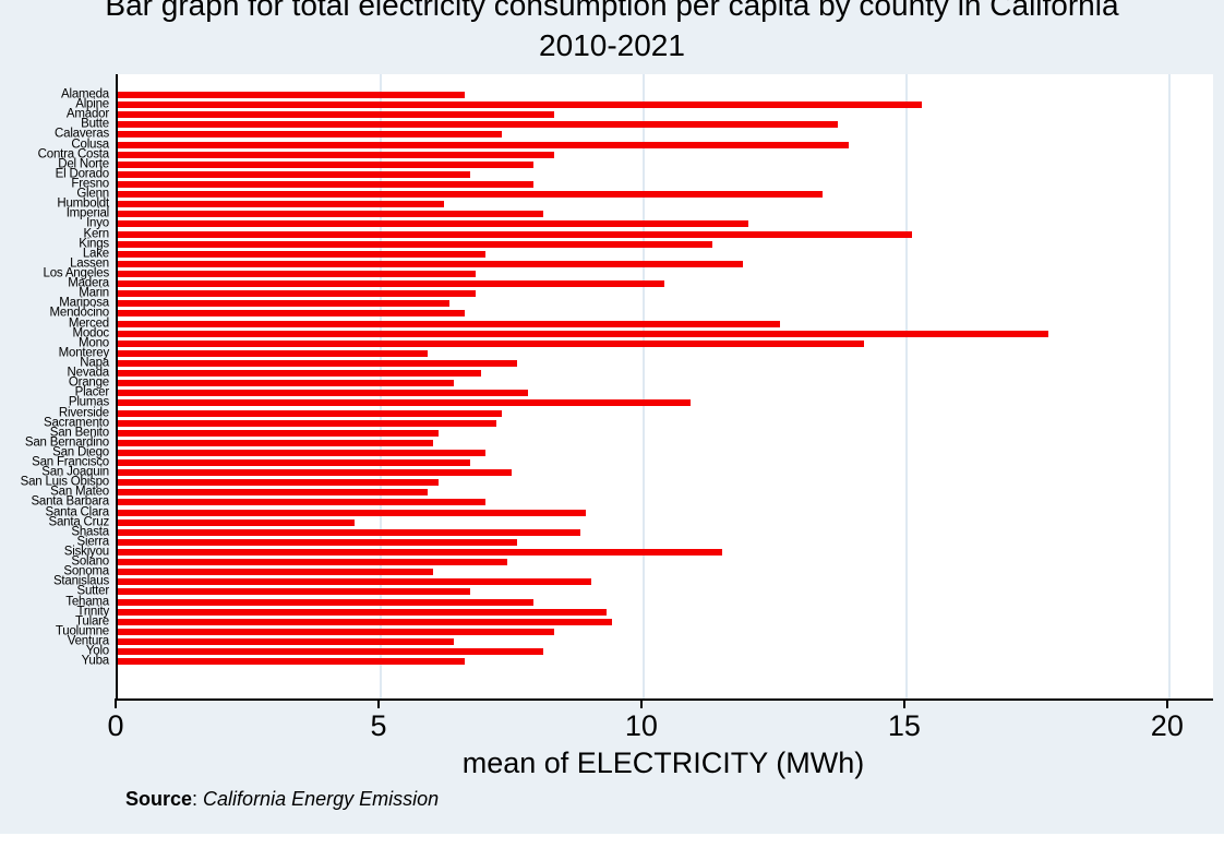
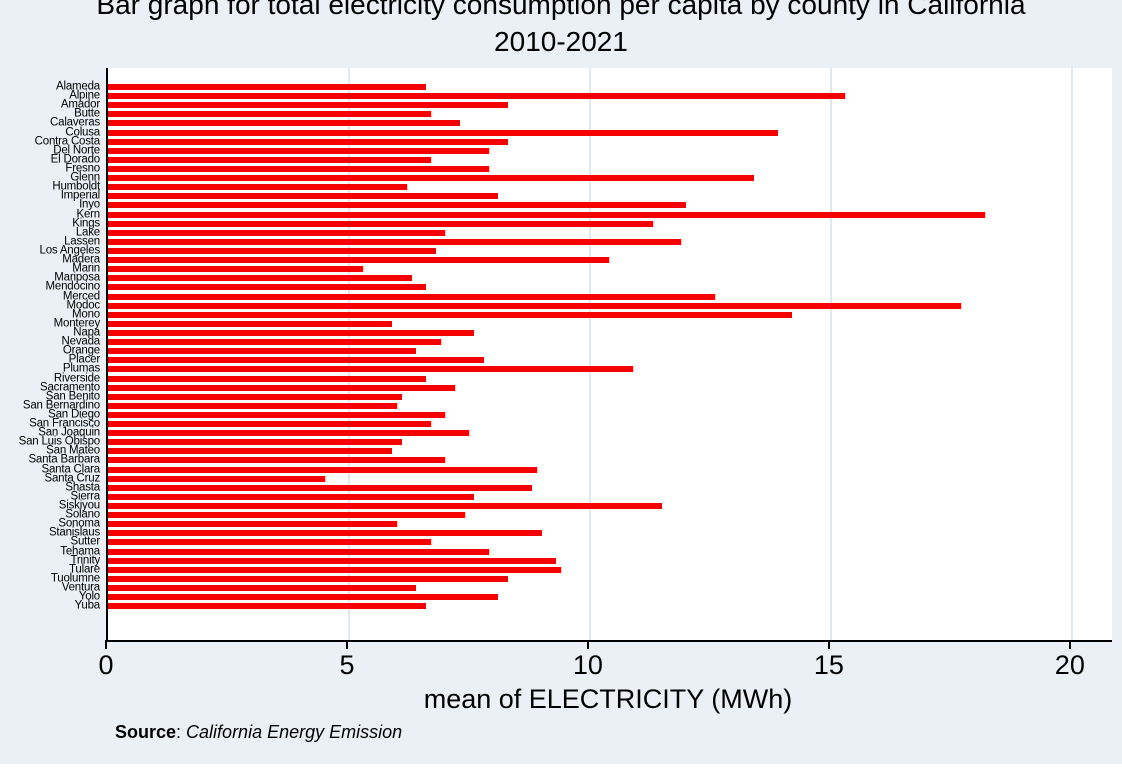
Butte: 13.7 -> 6.7
Kern: 15.1 -> 18.2
Marin: 6.8 -> 5.3
Riverside: 7.3 -> 6.6
